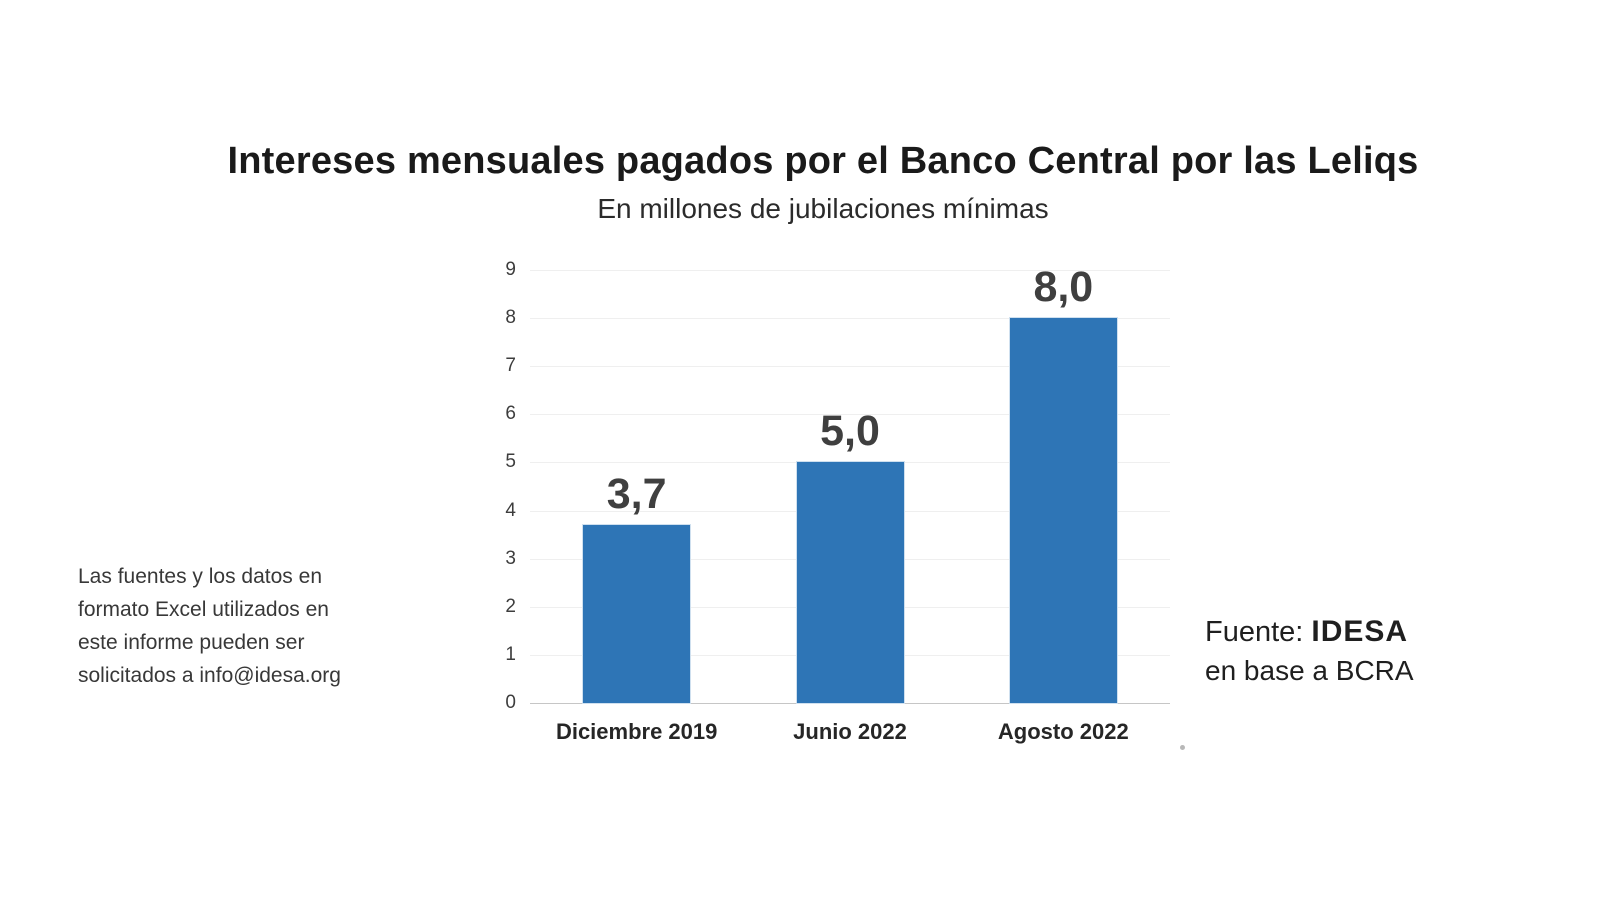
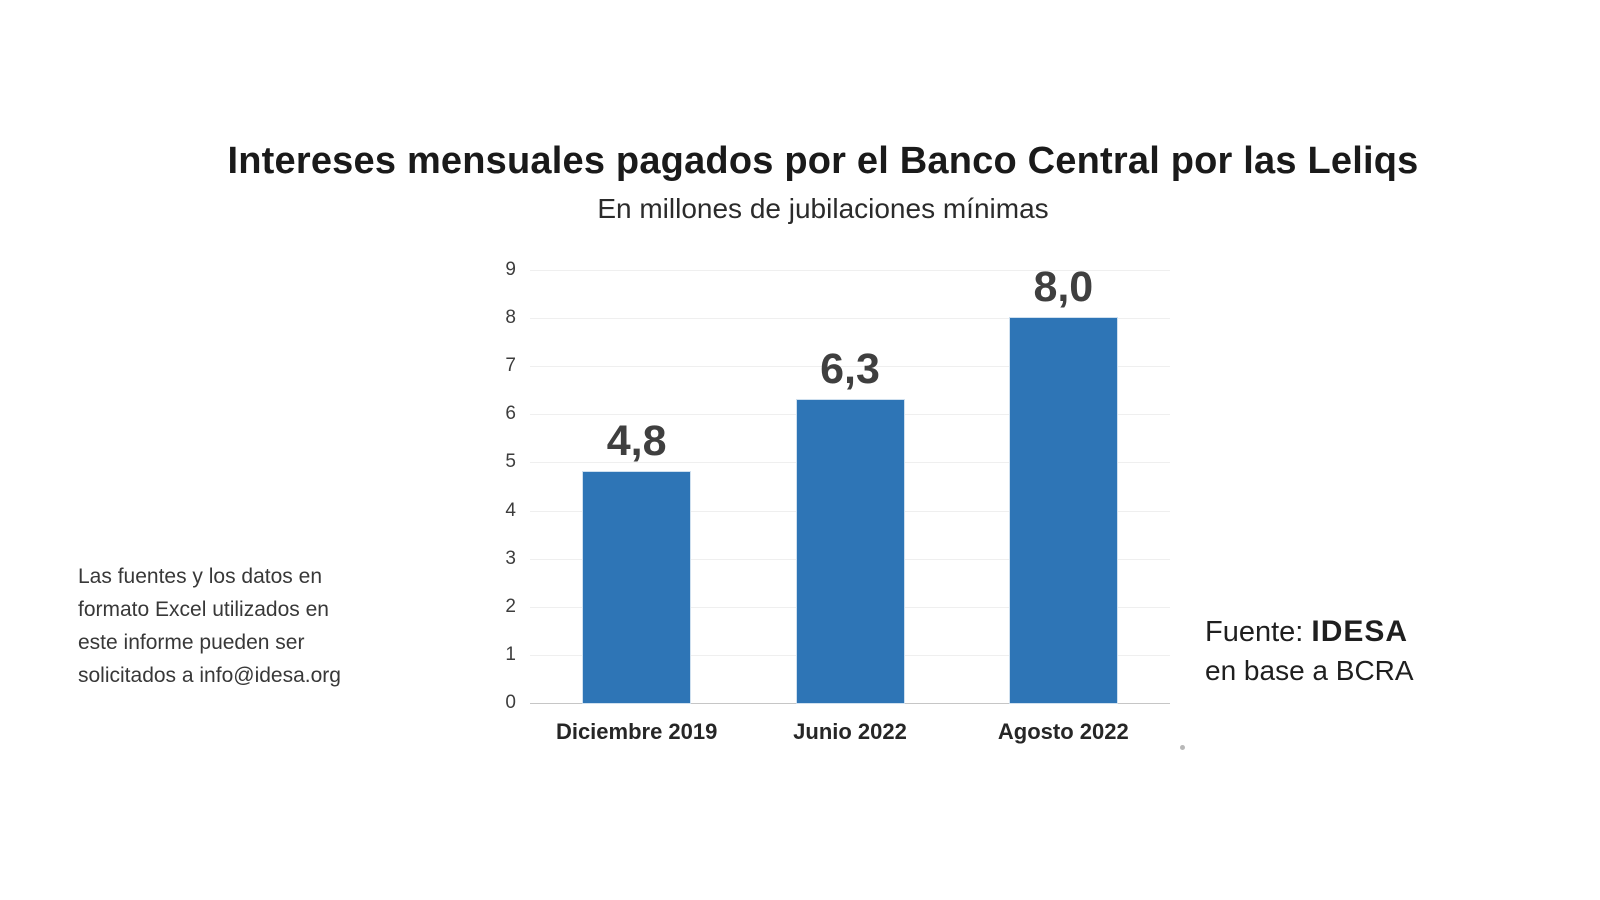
Diciembre 2019: 3,7 -> 4,8
Junio 2022: 5,0 -> 6,3
